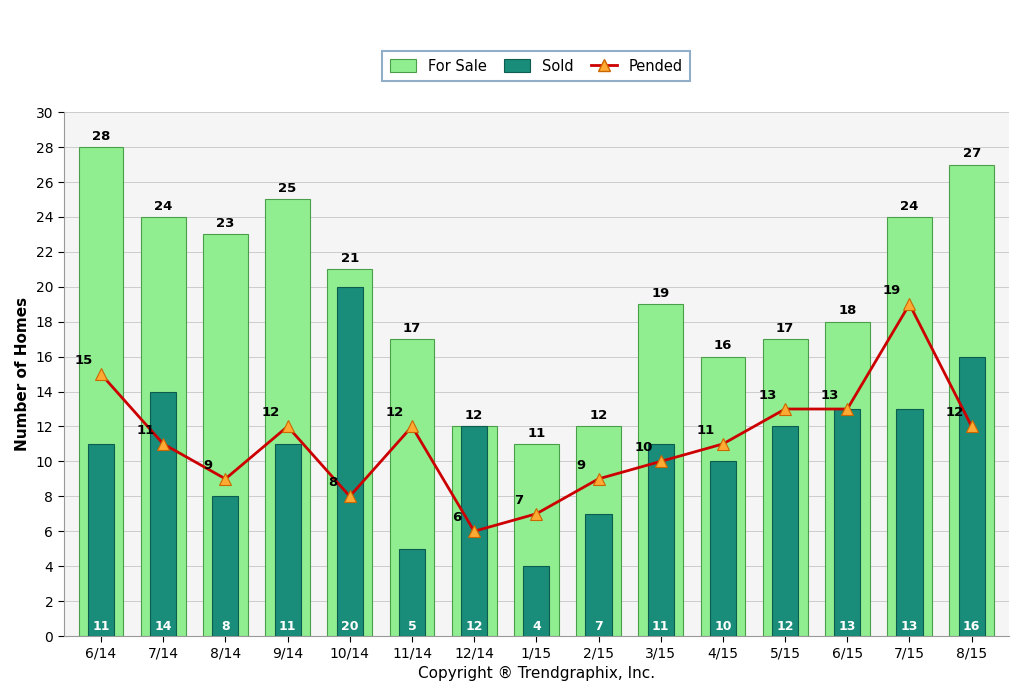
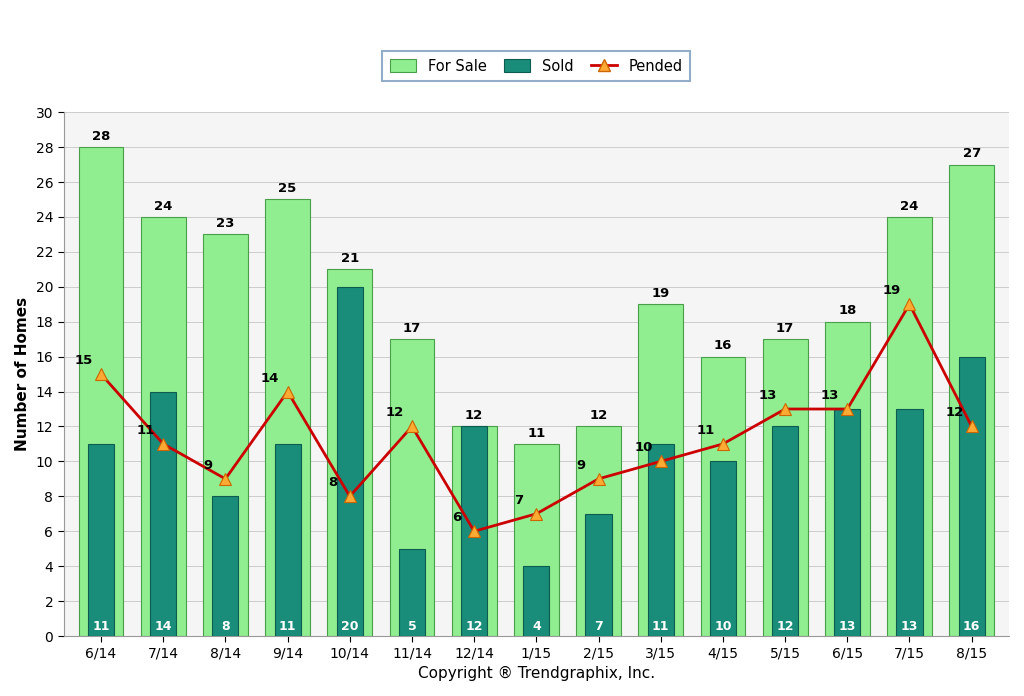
Pended/9/14: 12 -> 14
